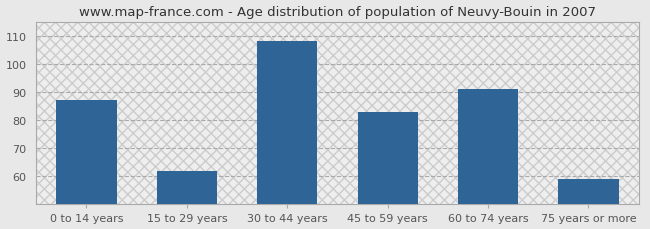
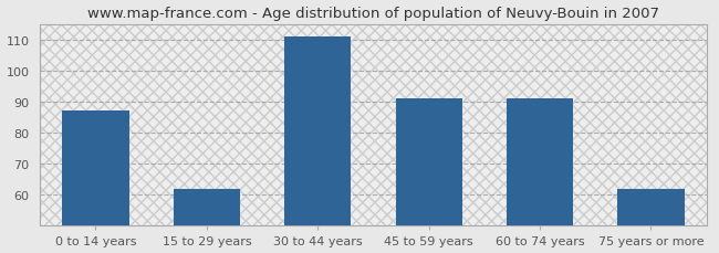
30 to 44 years: 108 -> 111
45 to 59 years: 83 -> 91
75 years or more: 59 -> 62
